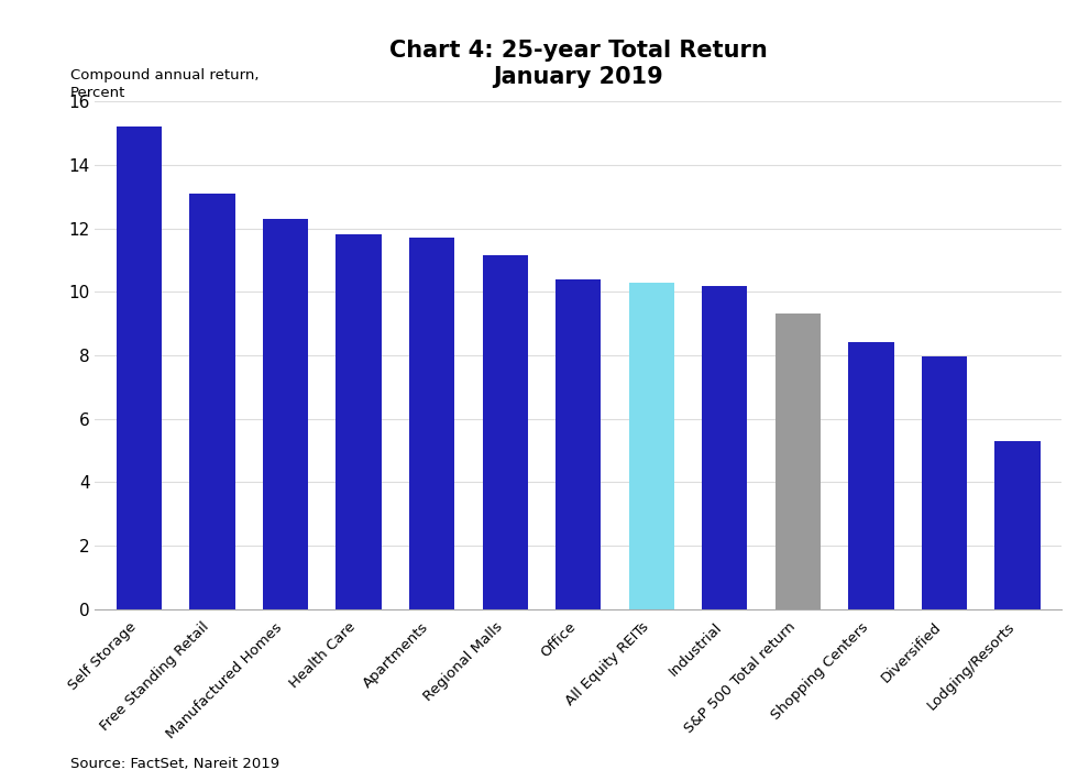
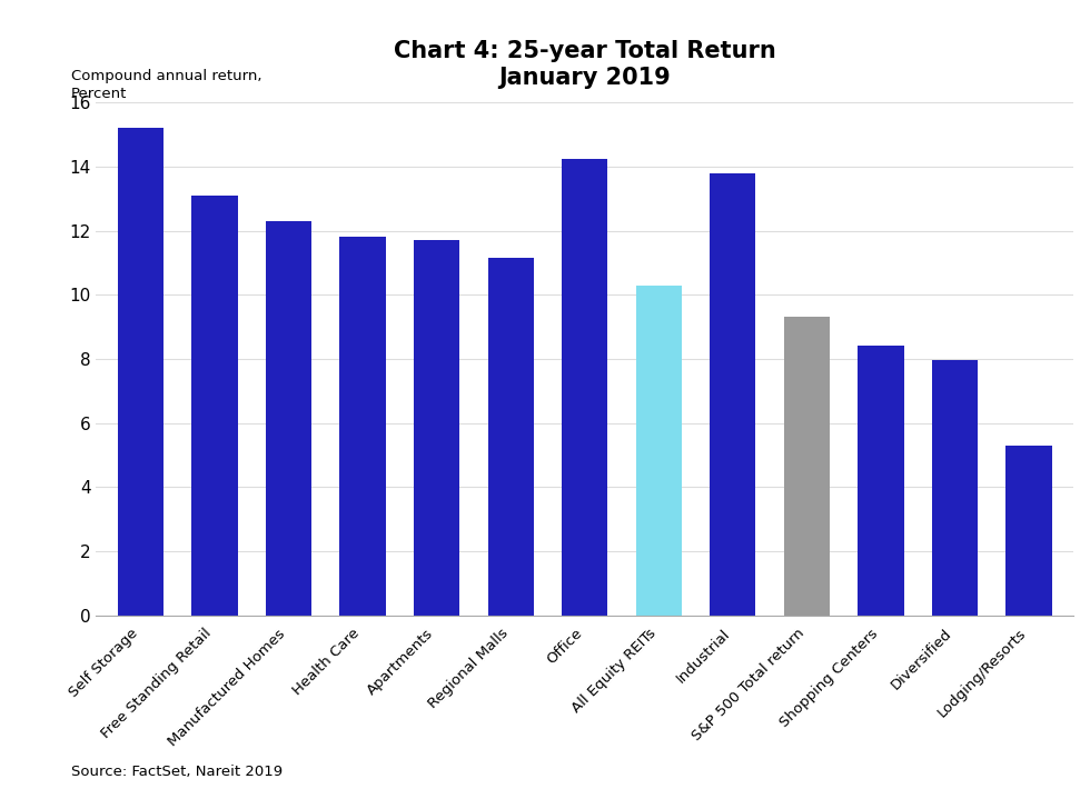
Office: 10.40 -> 14.25
Industrial: 10.20 -> 13.80
